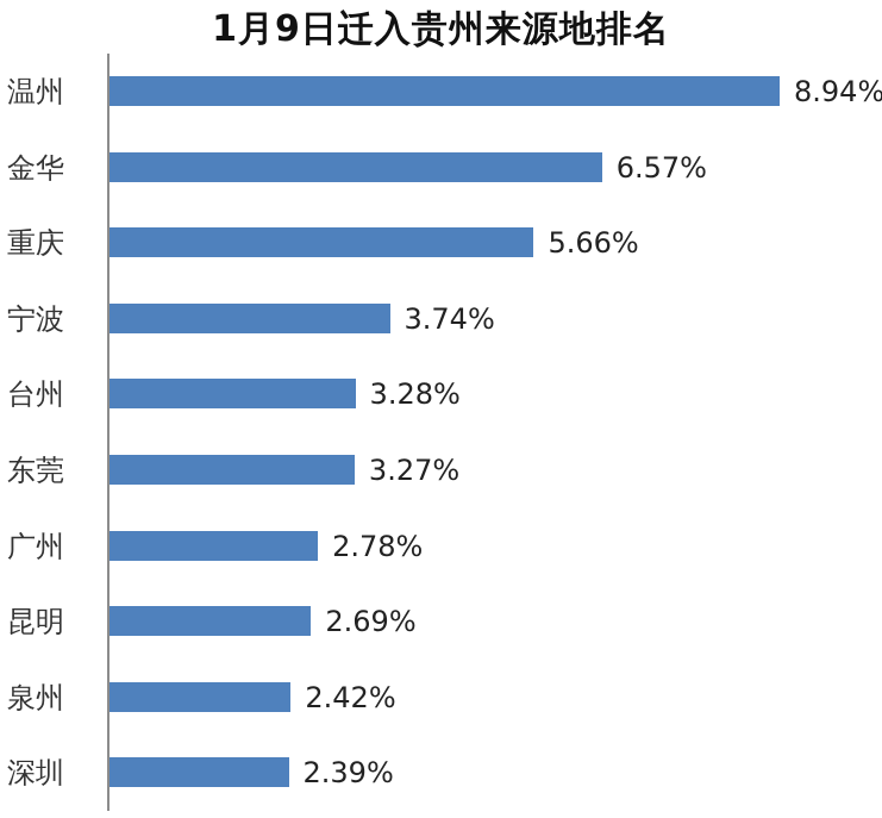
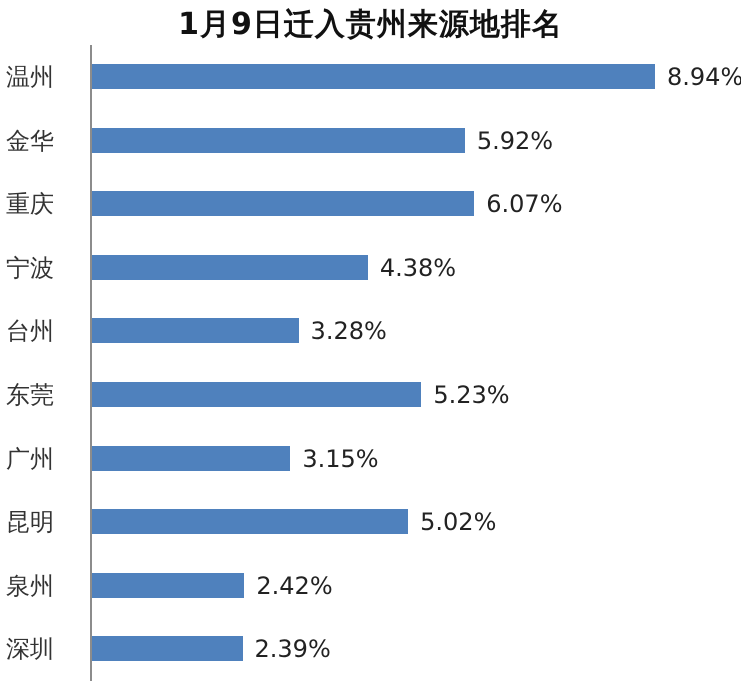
金华: 6.57% -> 5.92%
重庆: 5.66% -> 6.07%
宁波: 3.74% -> 4.38%
东莞: 3.27% -> 5.23%
广州: 2.78% -> 3.15%
昆明: 2.69% -> 5.02%
